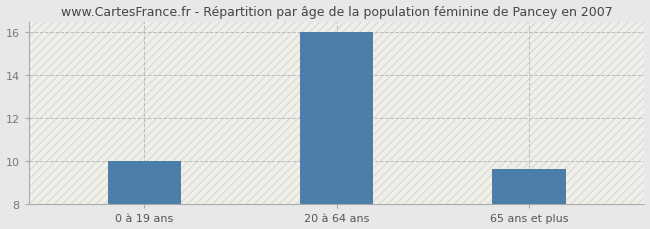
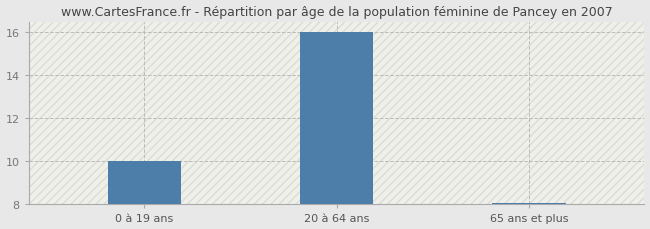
65 ans et plus: 9.65 -> 8.05
